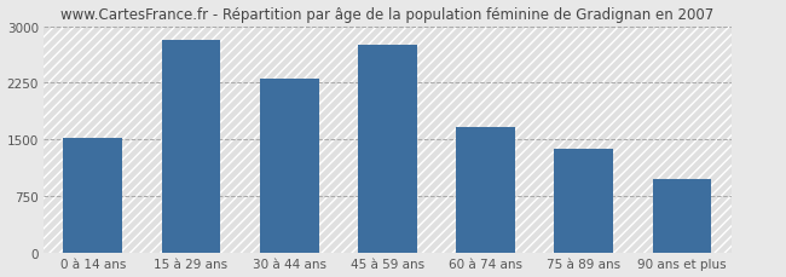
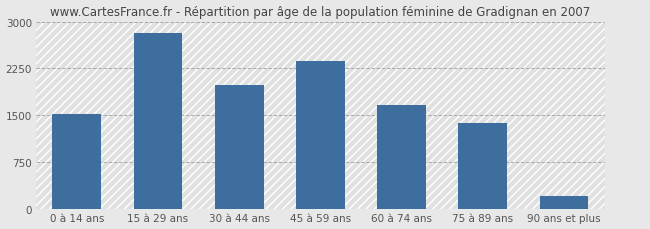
30 à 44 ans: 2300 -> 1980
45 à 59 ans: 2760 -> 2370
90 ans et plus: 980 -> 210
